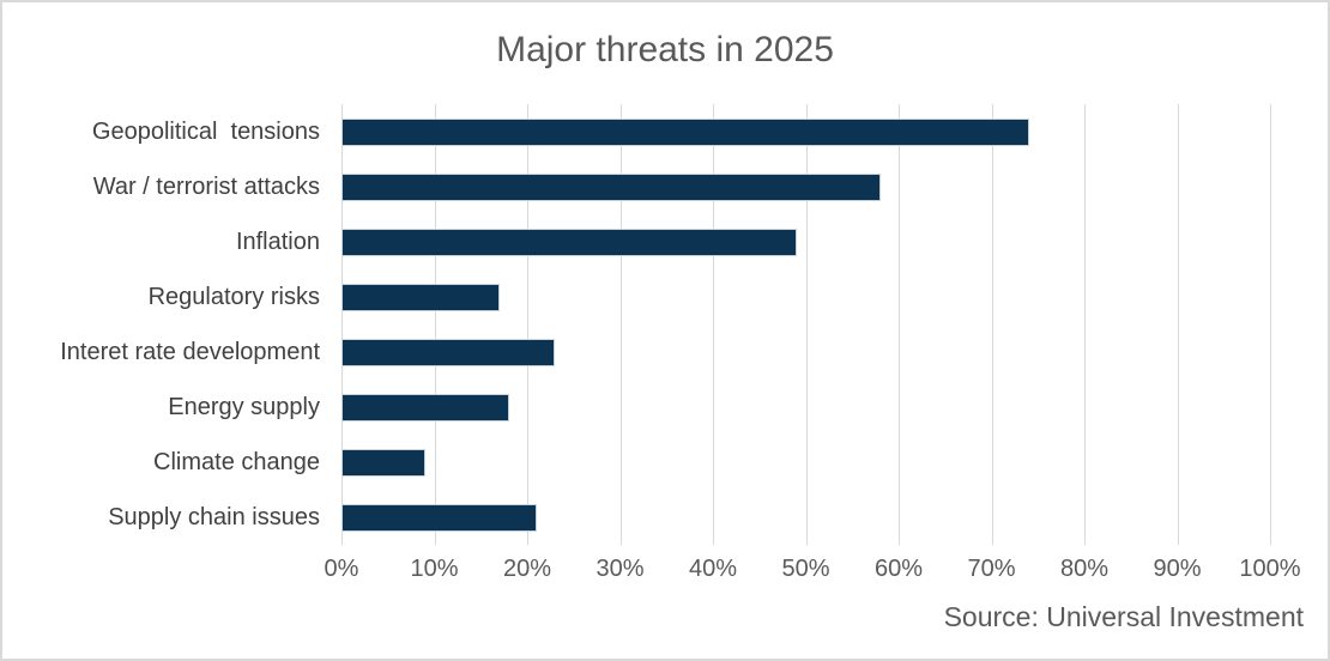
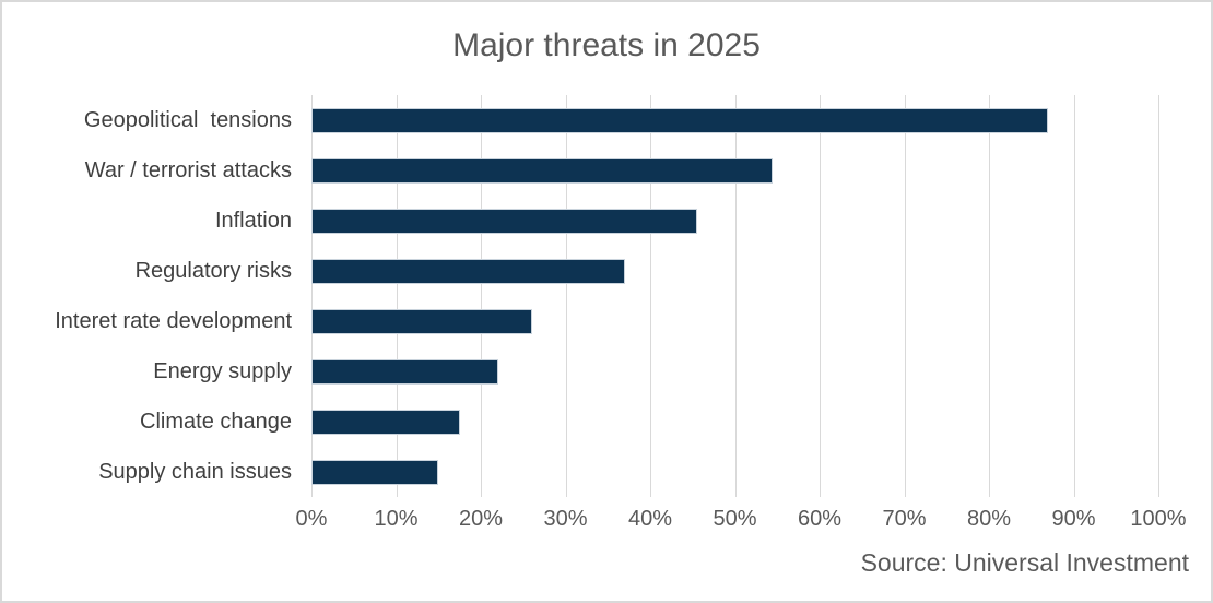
Geopolitical tensions: 74% -> 87%
War / terrorist attacks: 58% -> 54%
Inflation: 49% -> 46%
Regulatory risks: 17% -> 37%
Interet rate development: 23% -> 26%
Energy supply: 18% -> 22%
Climate change: 9% -> 18%
Supply chain issues: 21% -> 15%
